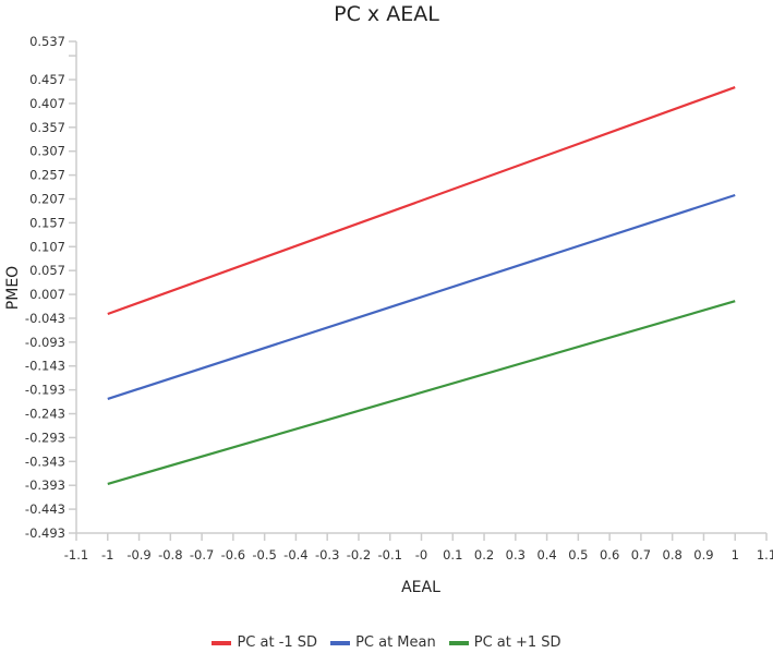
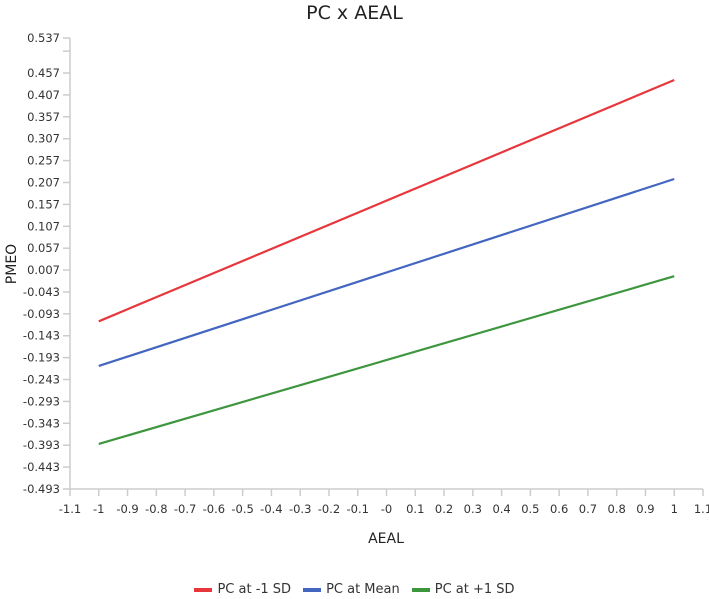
PC at -1 SD/-1: -0.03 -> -0.11
